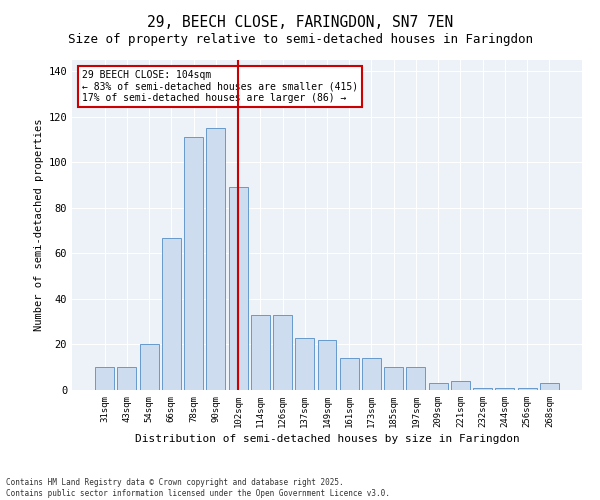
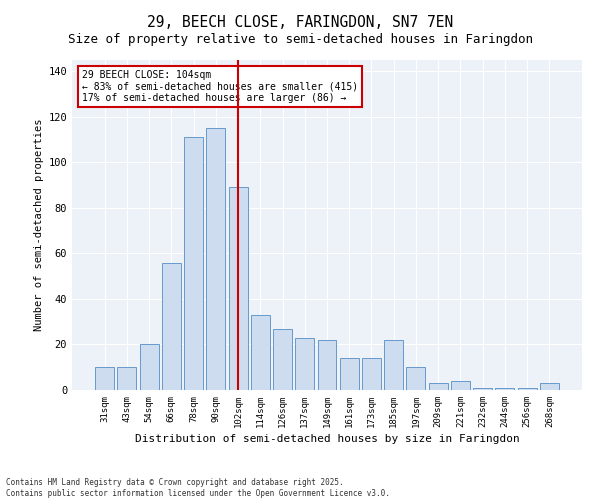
66sqm: 67 -> 56
126sqm: 33 -> 27
185sqm: 10 -> 22
